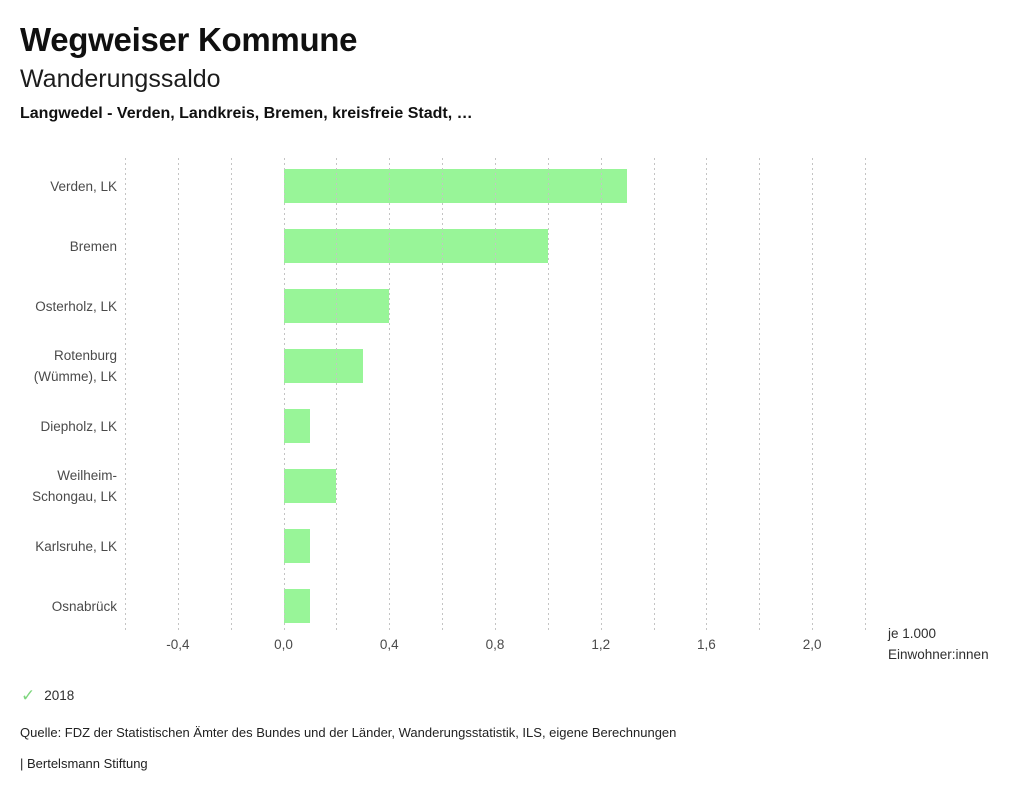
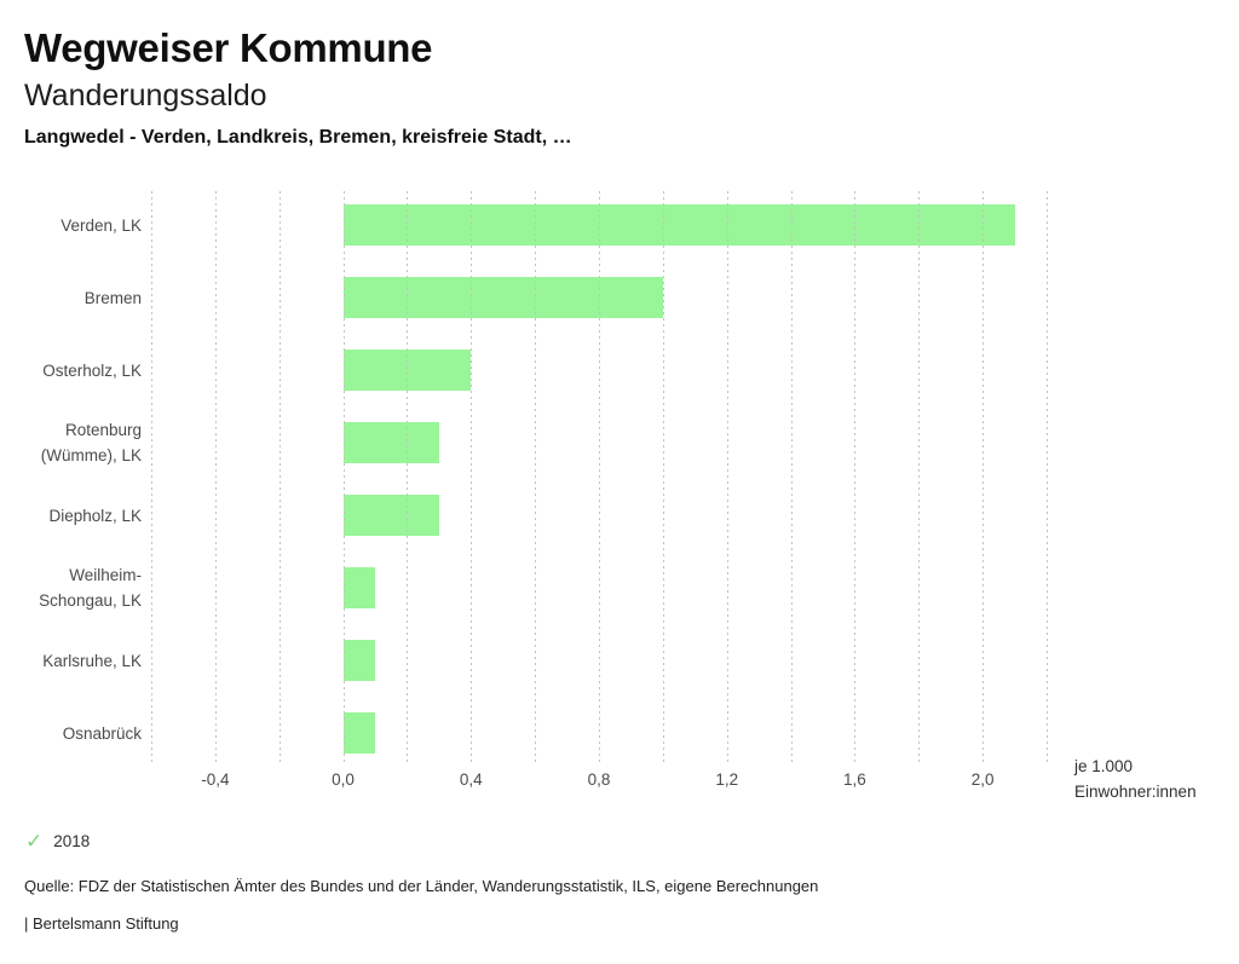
Verden, LK: 1,3 -> 2,1
Diepholz, LK: 0,1 -> 0,3
Weilheim- Schongau, LK: 0,2 -> 0,1
